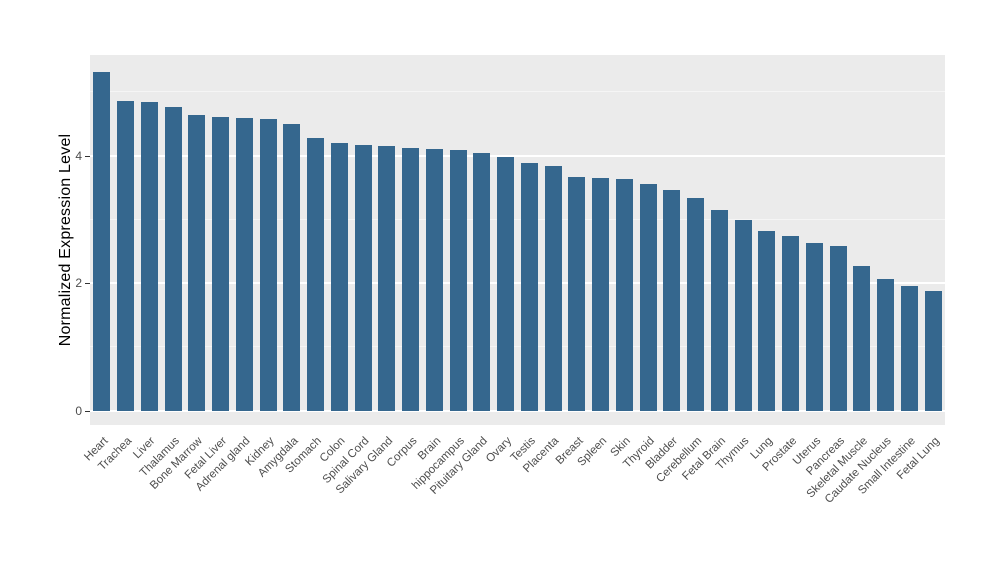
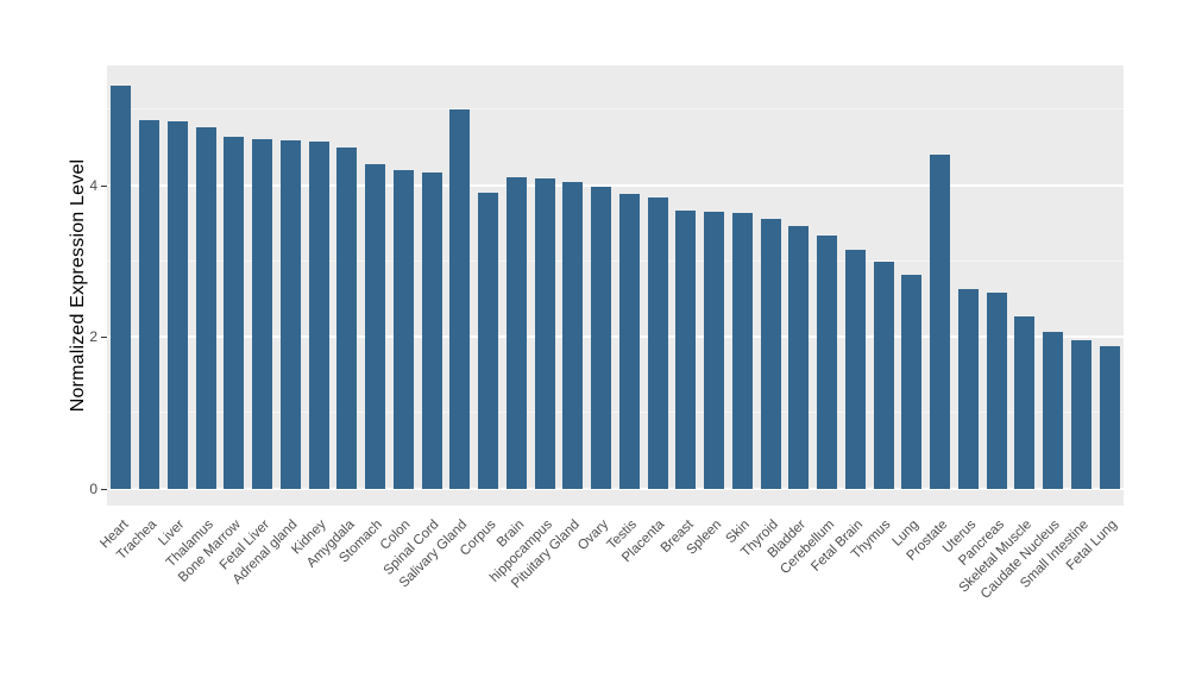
Salivary Gland: 4.2 -> 5.0
Corpus: 4.1 -> 3.9
Prostate: 2.7 -> 4.4
